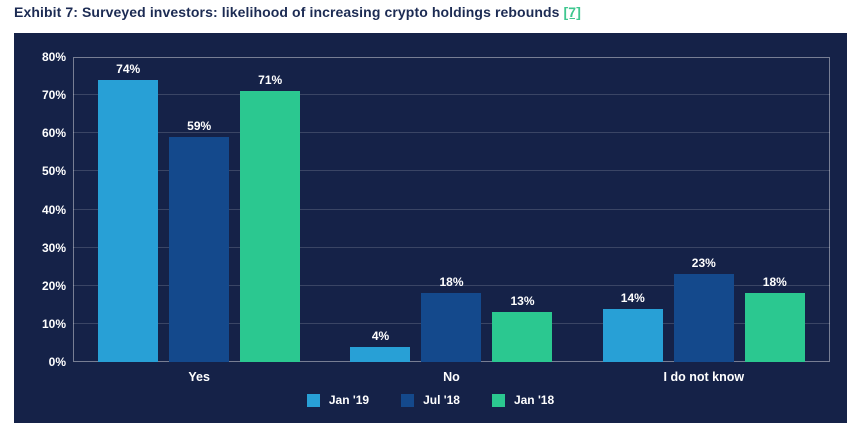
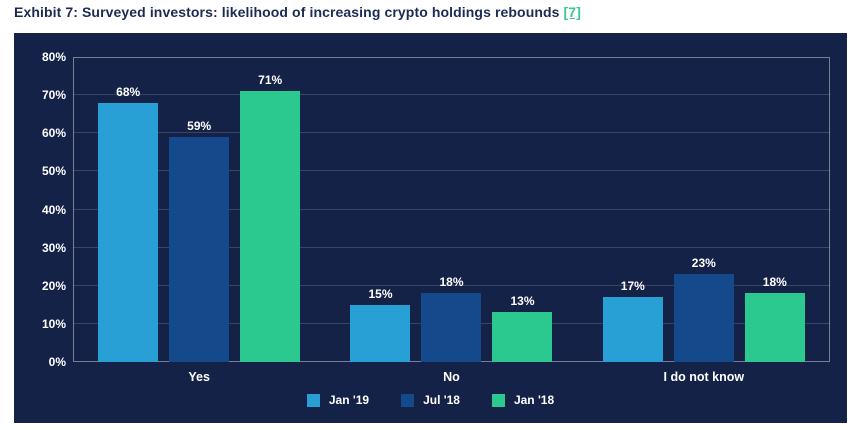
Jan '19/Yes: 74% -> 68%
Jan '19/No: 4% -> 15%
Jan '19/I do not know: 14% -> 17%
